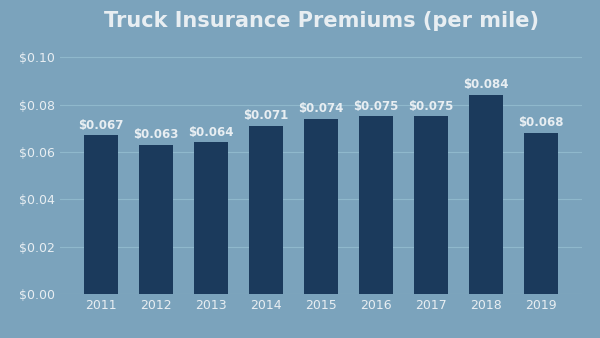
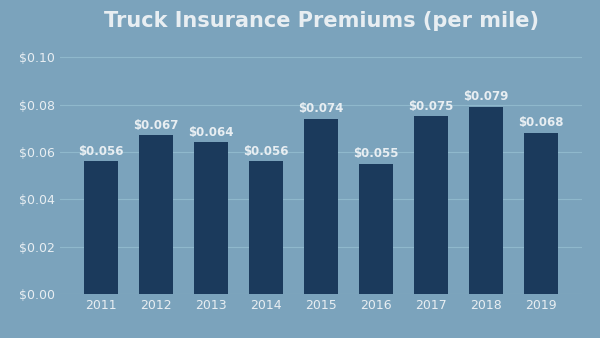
2011: $0.067 -> $0.056
2012: $0.063 -> $0.067
2014: $0.071 -> $0.056
2016: $0.075 -> $0.055
2018: $0.084 -> $0.079
